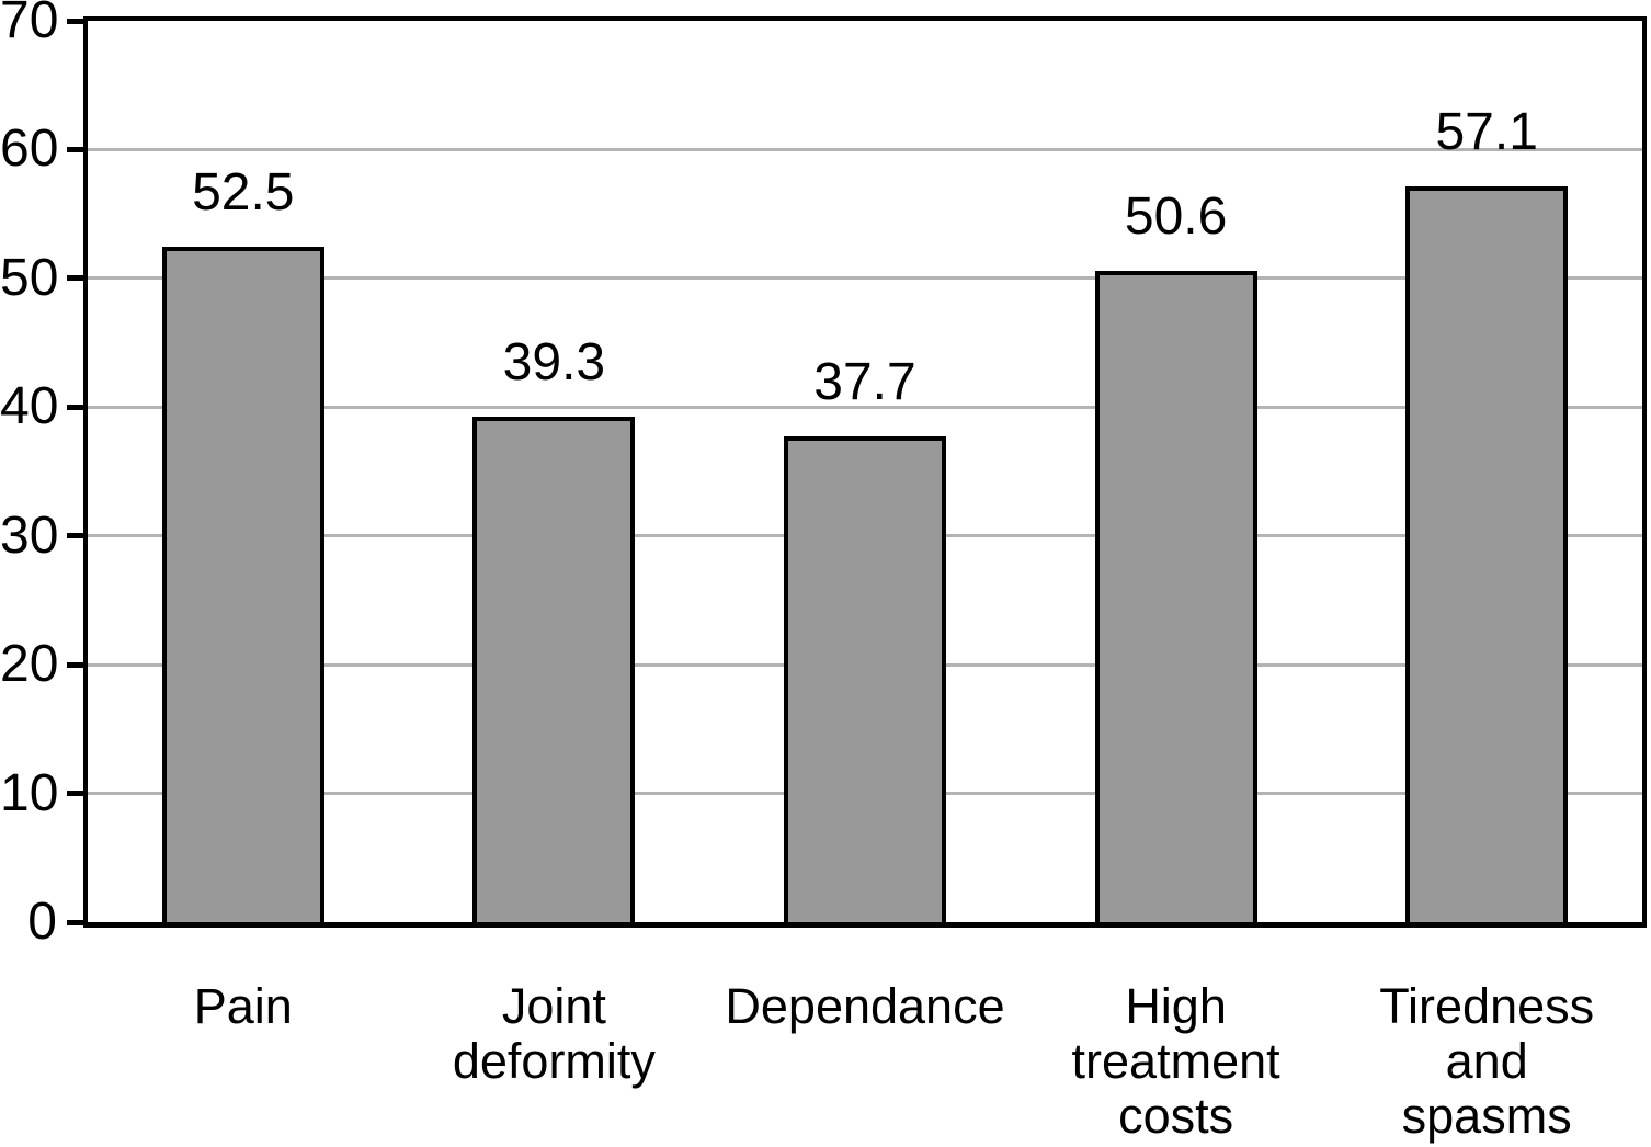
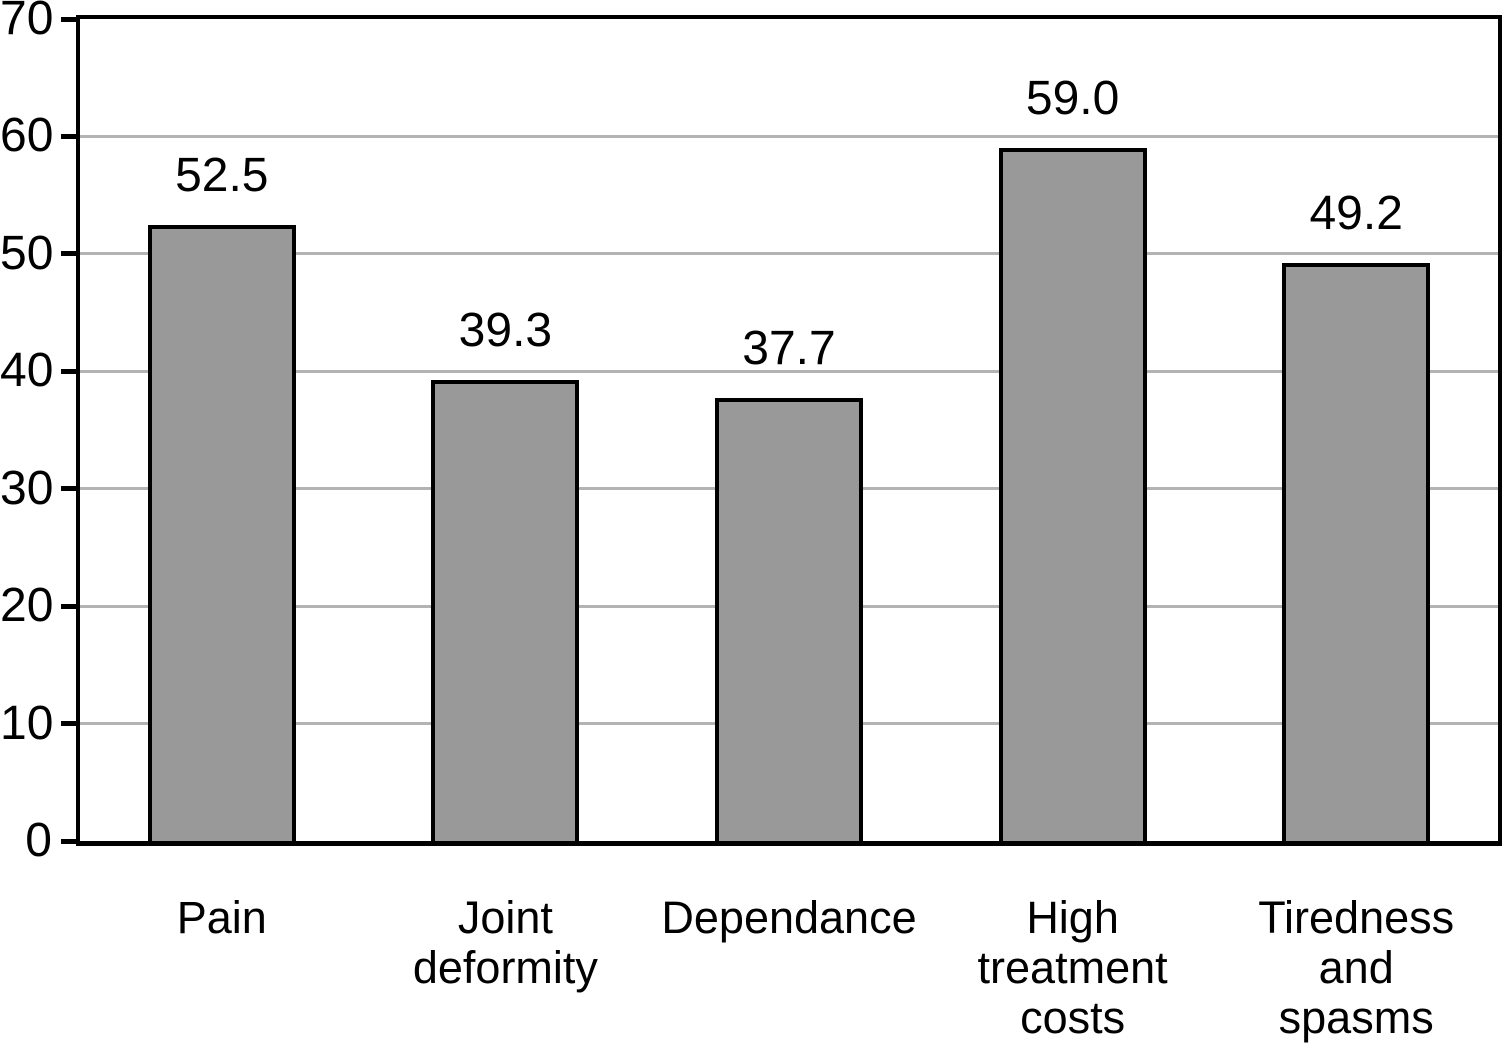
High treatment costs: 50.6 -> 59.0
Tiredness and spasms: 57.1 -> 49.2
